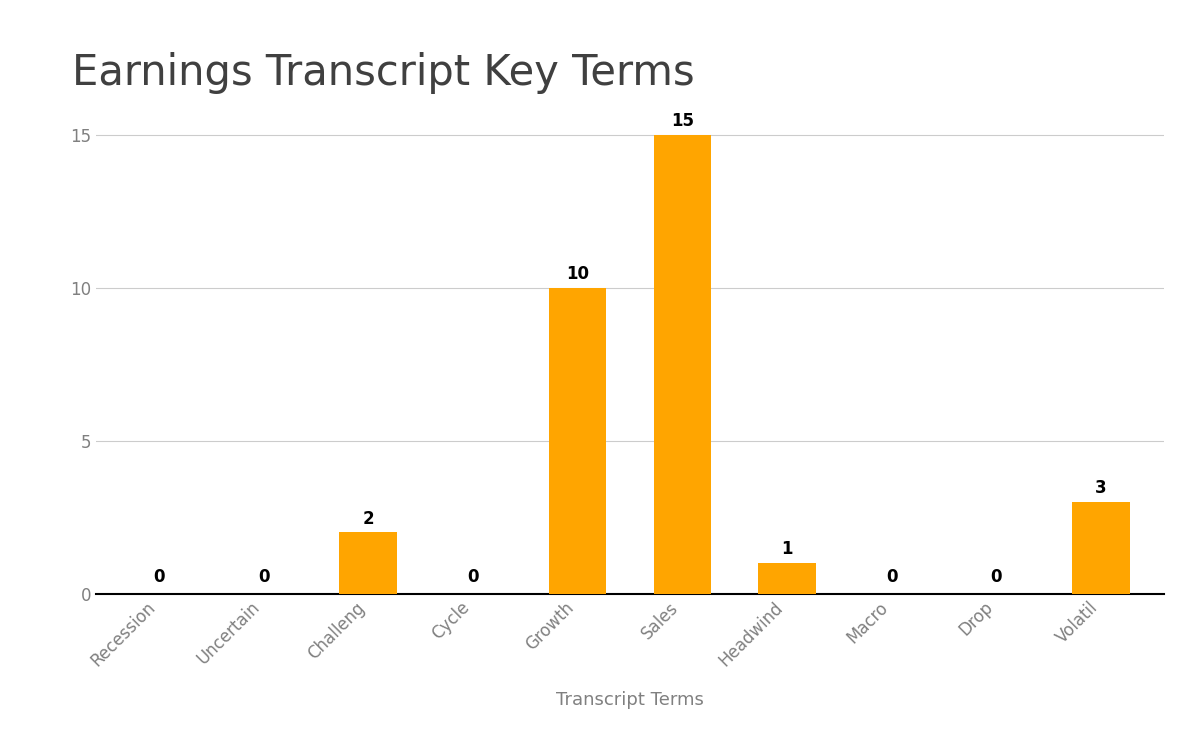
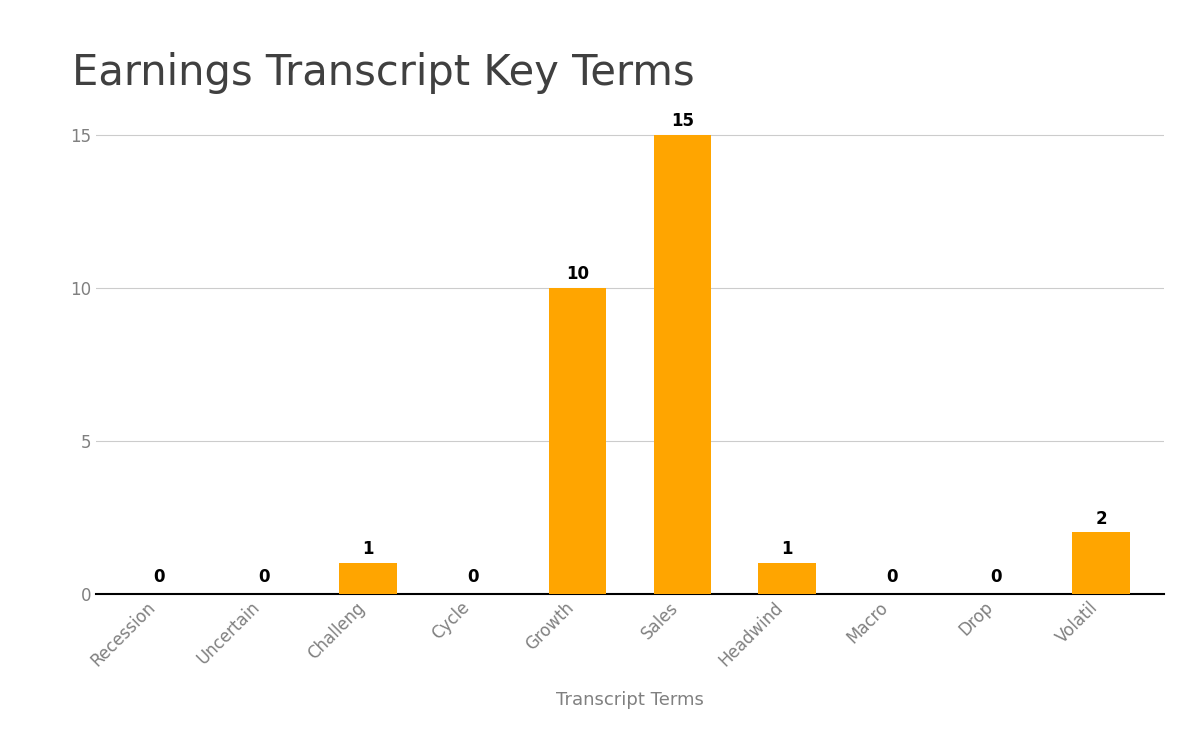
Challeng: 2 -> 1
Volatil: 3 -> 2
